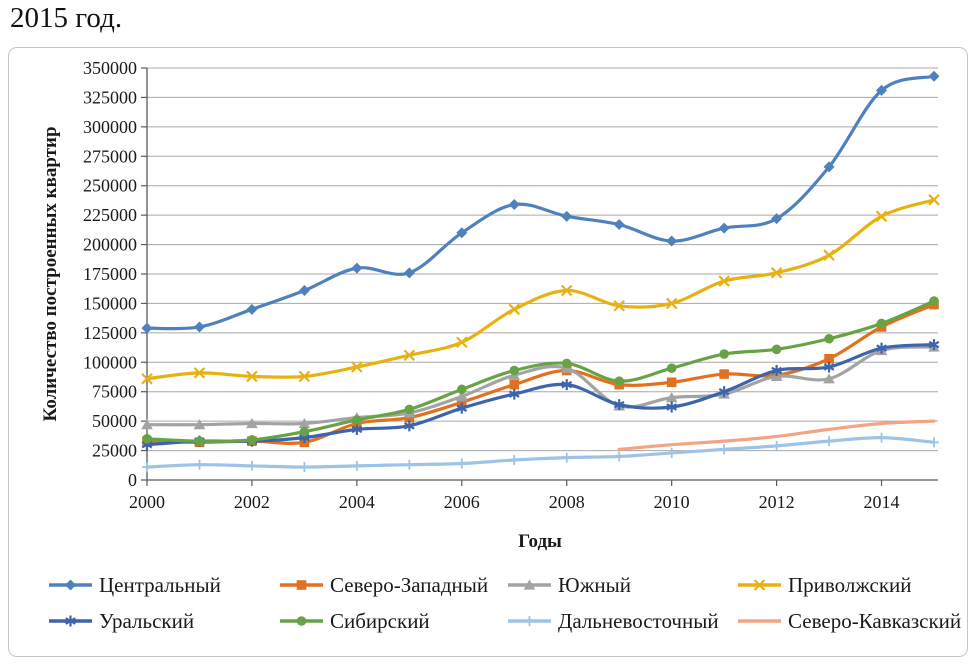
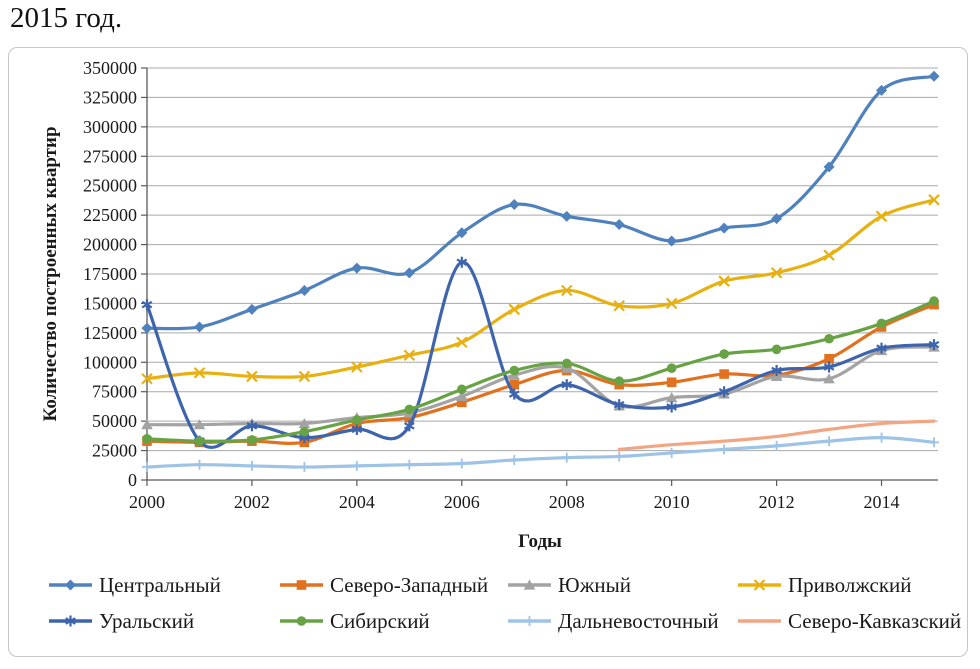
Уральский/2000: 30000 -> 149000
Уральский/2002: 33000 -> 46000
Уральский/2006: 61000 -> 185000
